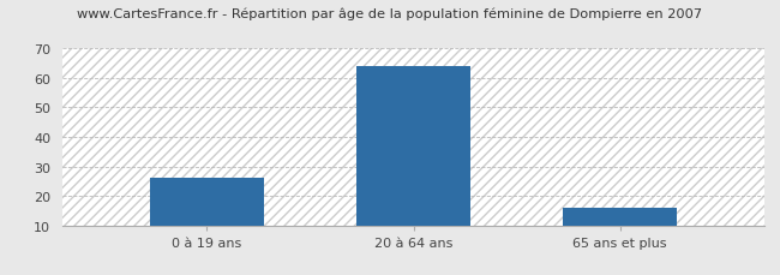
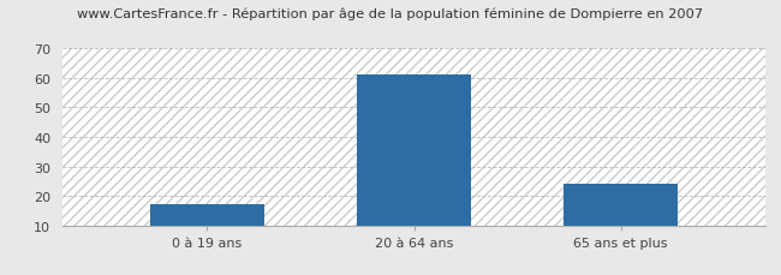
0 à 19 ans: 26 -> 17
20 à 64 ans: 64 -> 61
65 ans et plus: 16 -> 24
